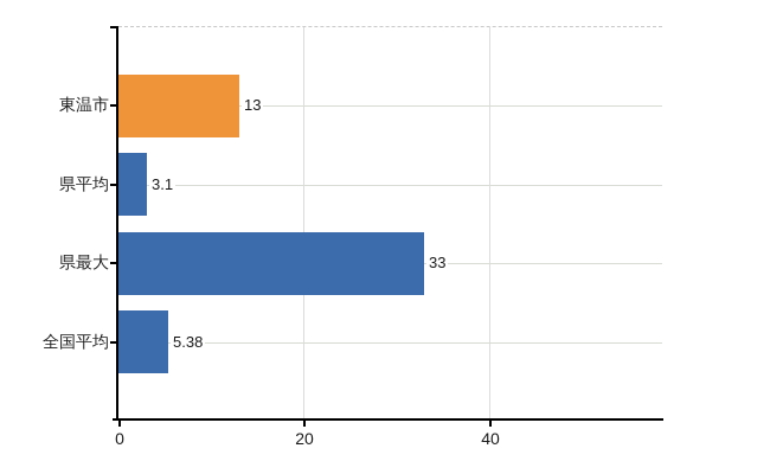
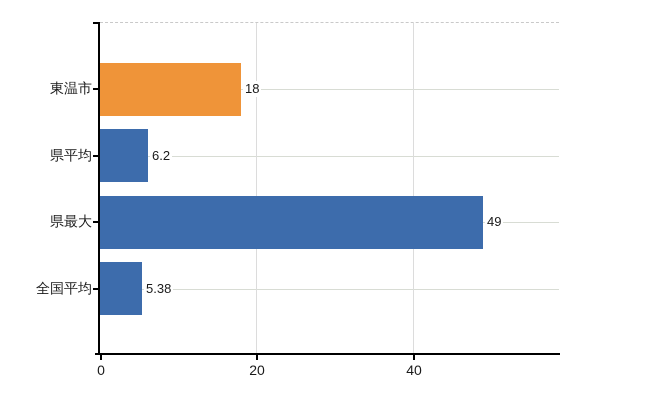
東温市: 13 -> 18
県平均: 3.1 -> 6.2
県最大: 33 -> 49
